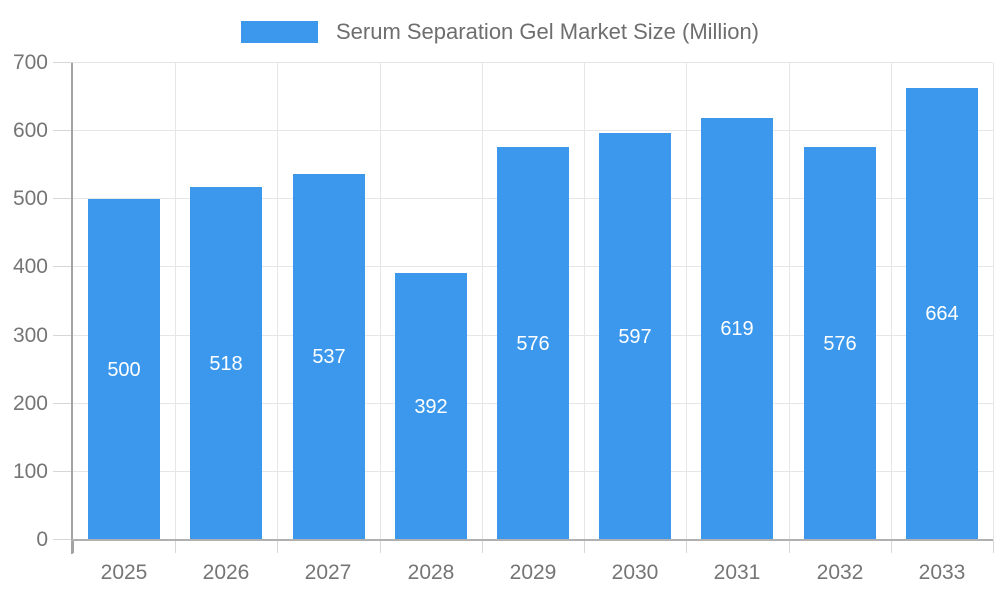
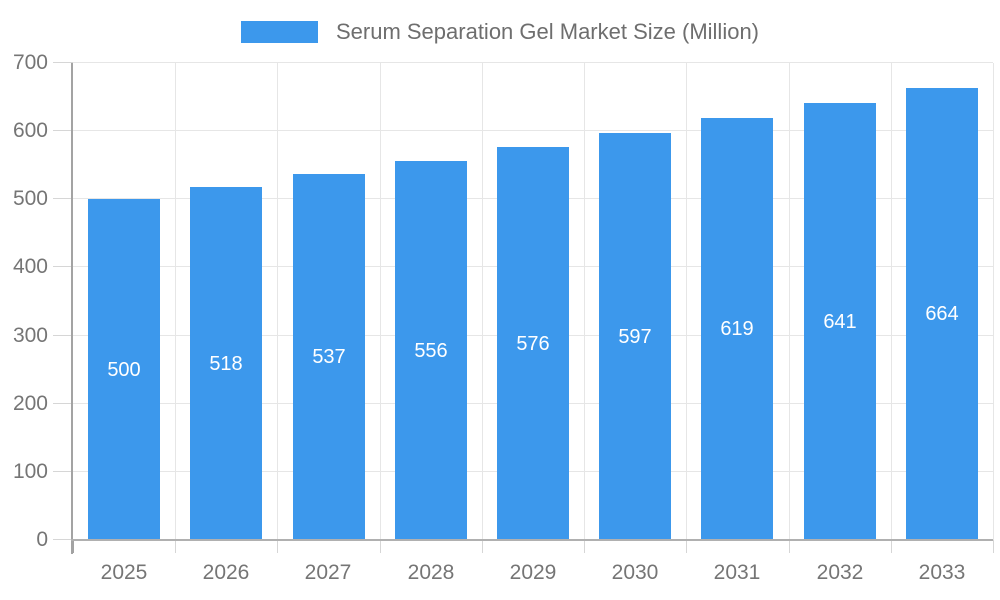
2028: 392 -> 556
2032: 576 -> 641
